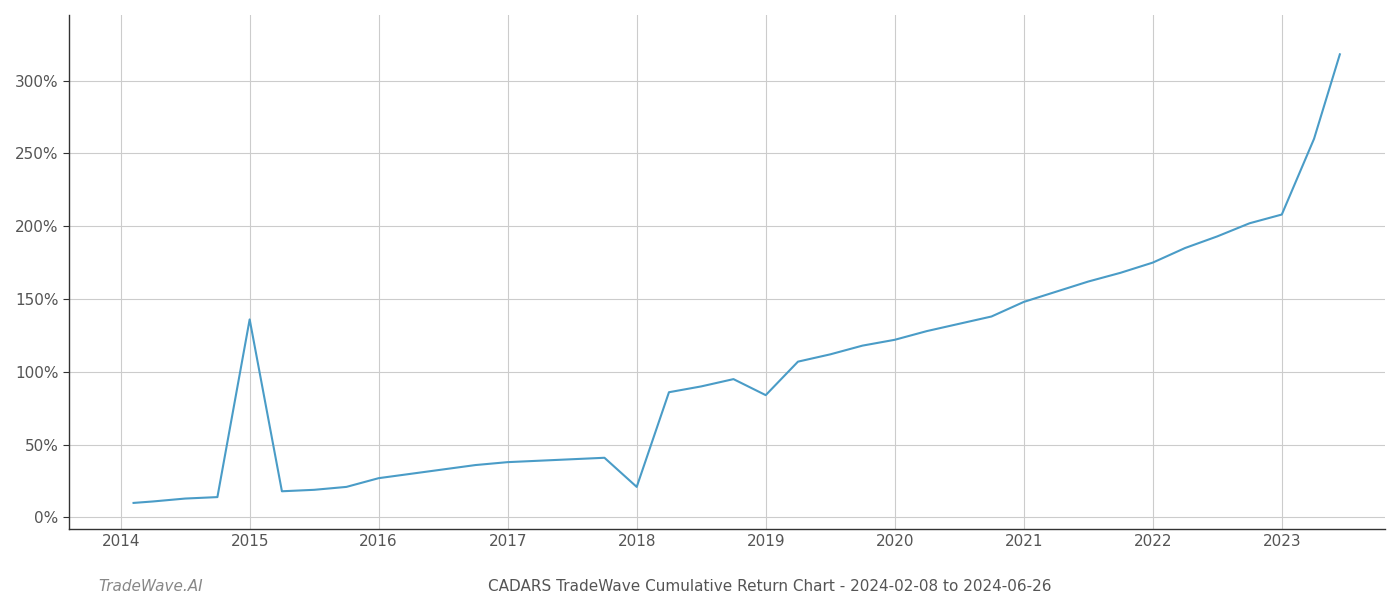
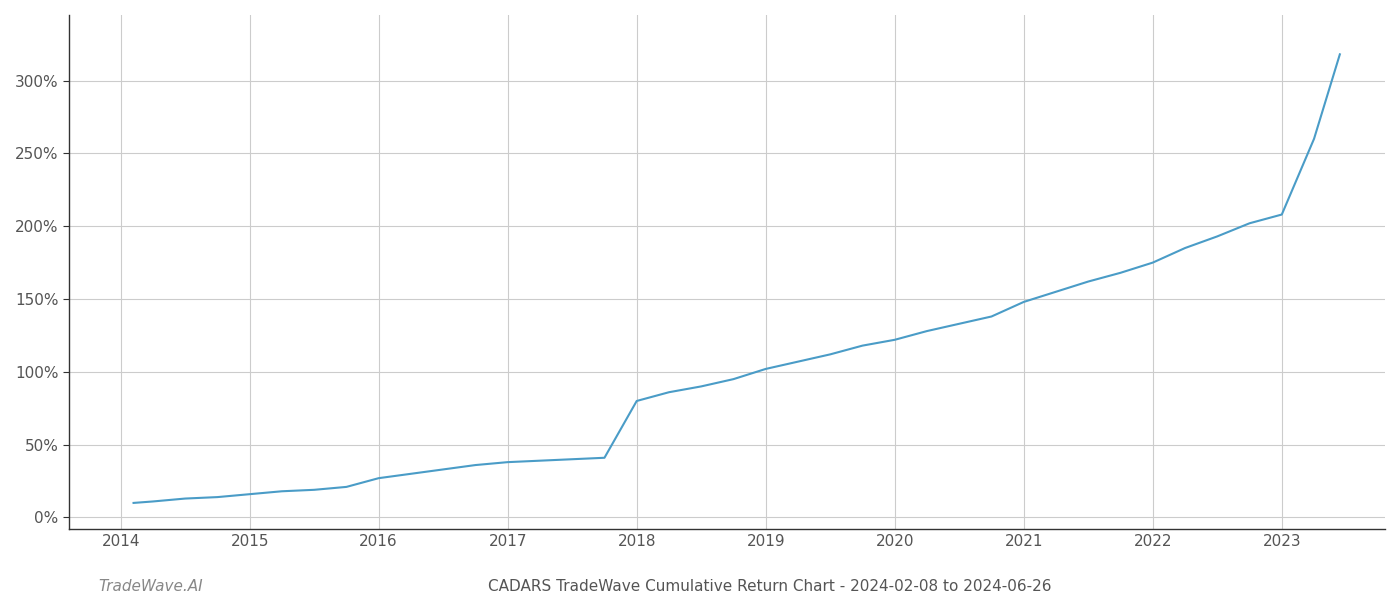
2015: 136% -> 16%
2018: 21% -> 80%
2019: 84% -> 102%
